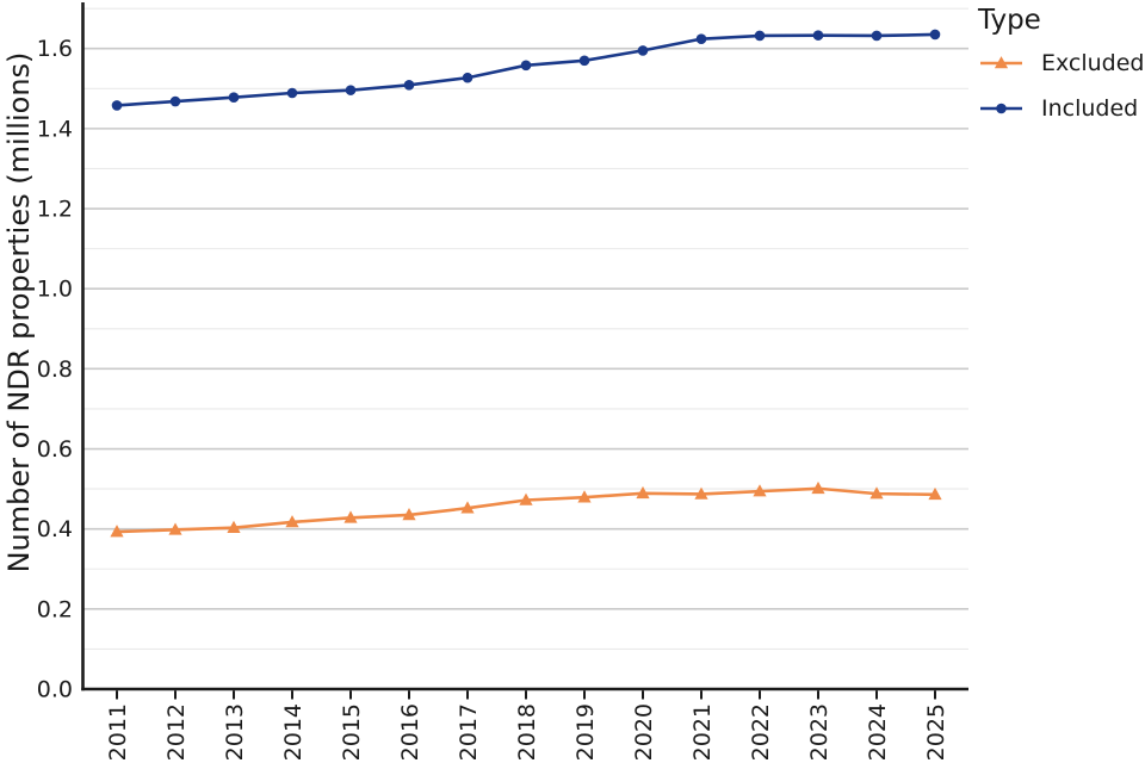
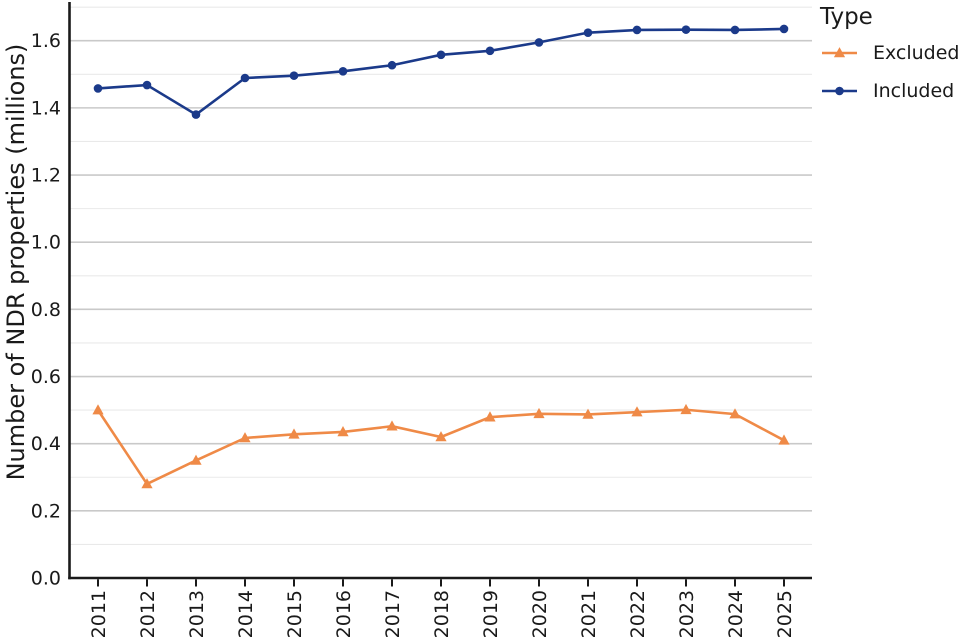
Excluded/2011: 0.39 -> 0.50
Excluded/2012: 0.40 -> 0.28
Excluded/2013: 0.40 -> 0.35
Included/2013: 1.48 -> 1.38
Excluded/2018: 0.47 -> 0.42
Excluded/2025: 0.49 -> 0.41
